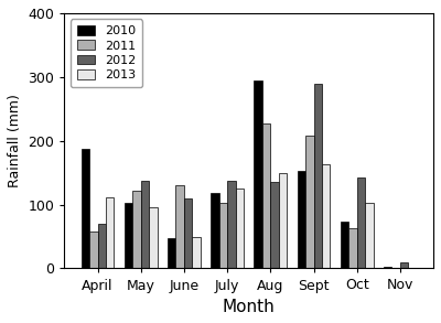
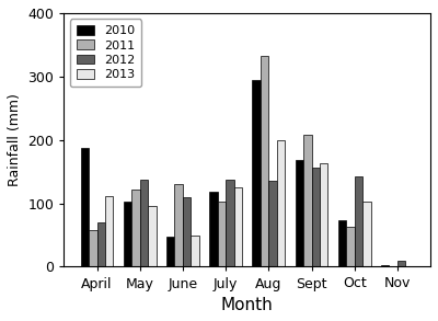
2011/Aug: 227 -> 332
2013/Aug: 150 -> 200
2010/Sept: 153 -> 168
2012/Sept: 290 -> 156
